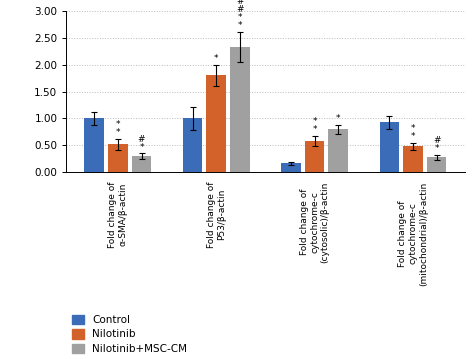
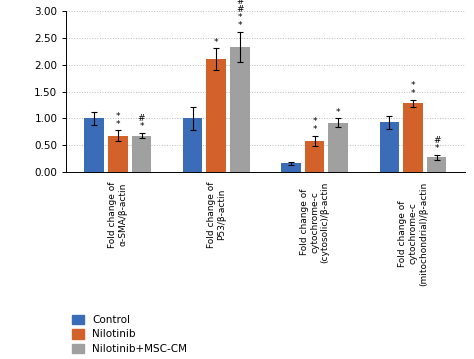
Nilotinib/Fold change of α-SMA/β-actin: 0.52 -> 0.68
Nilotinib+MSC-CM/Fold change of α-SMA/β-actin: 0.30 -> 0.68
Nilotinib/Fold change of P53/β-actin: 1.80 -> 2.10
Nilotinib+MSC-CM/Fold change of cytochrome-c (cytosolic)/β-actin: 0.80 -> 0.92
Nilotinib/Fold change of cytochrome-c (mitochondrial)/β-actin: 0.48 -> 1.28
